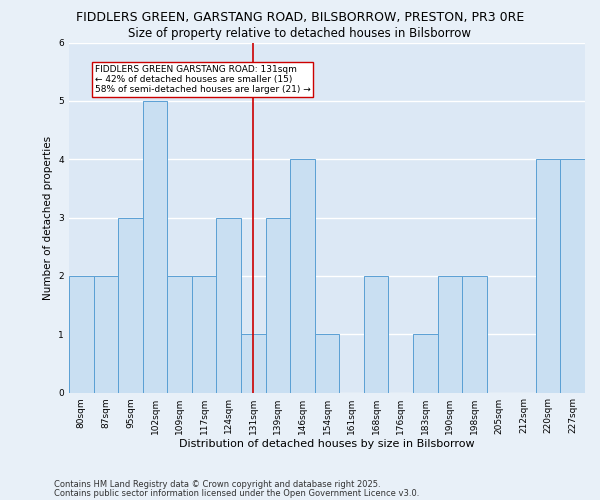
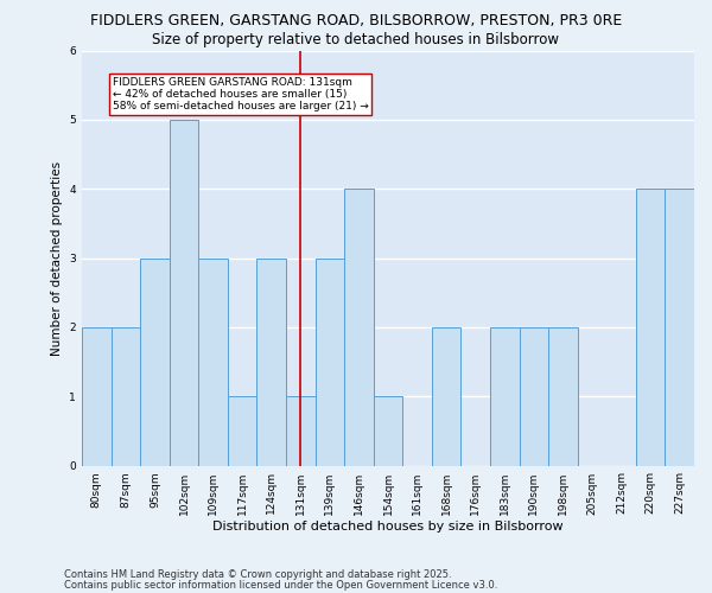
109sqm: 2 -> 3
117sqm: 2 -> 1
183sqm: 1 -> 2
